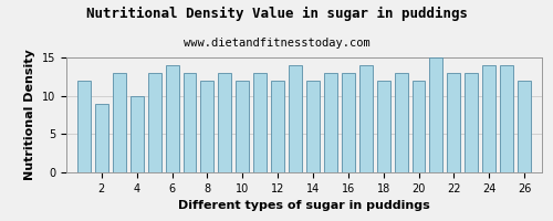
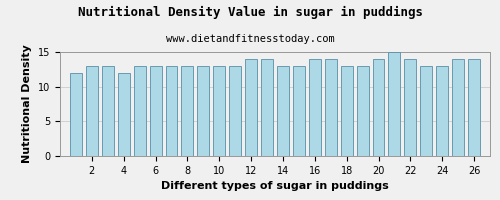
2: 9 -> 13
4: 10 -> 12
6: 14 -> 13
8: 12 -> 13
10: 12 -> 13
12: 12 -> 14
14: 12 -> 13
16: 13 -> 14
18: 12 -> 13
20: 12 -> 14
22: 13 -> 14
24: 14 -> 13
26: 12 -> 14
